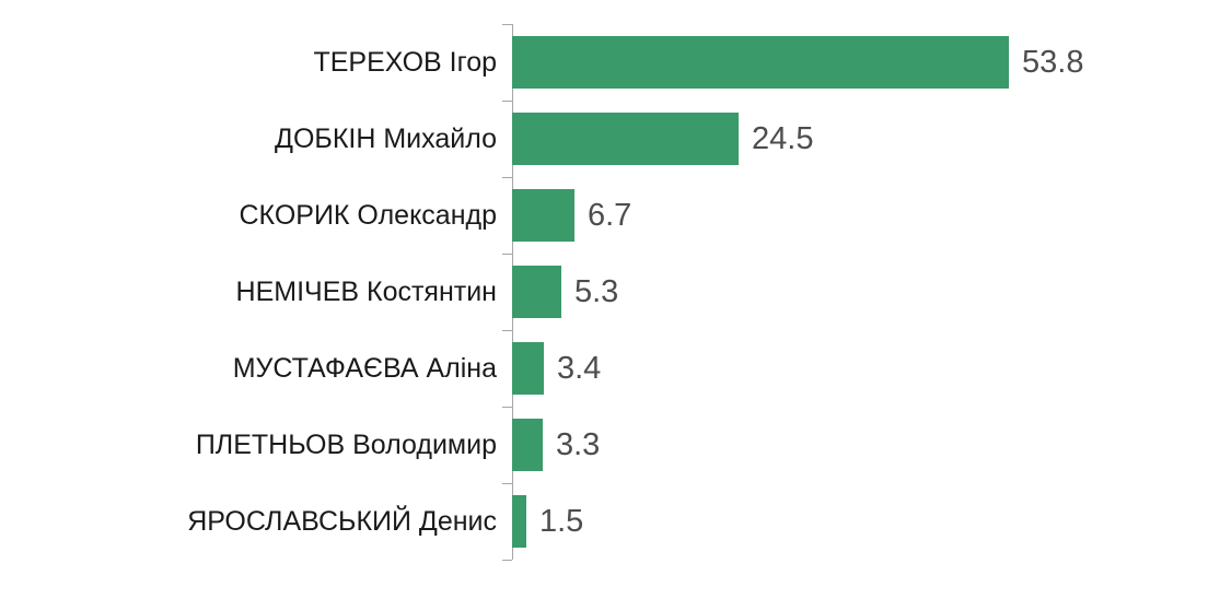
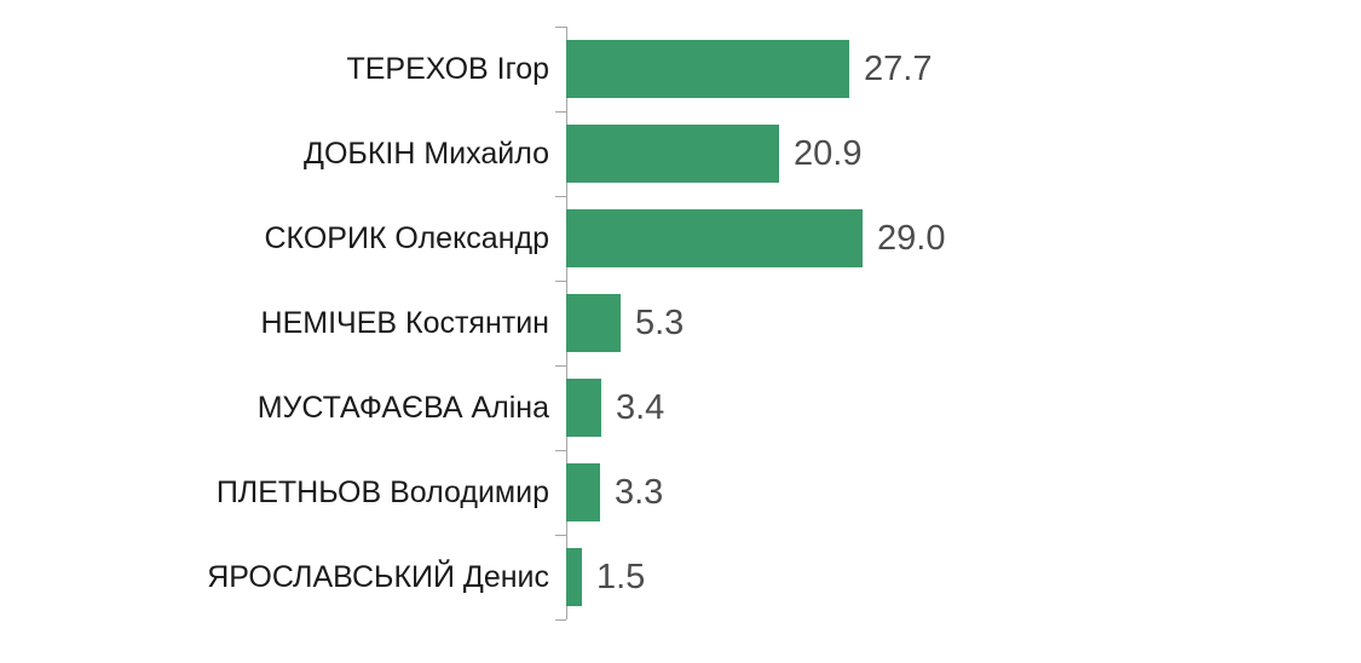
ТЕРЕХОВ Ігор: 53.8 -> 27.7
ДОБКІН Михайло: 24.5 -> 20.9
СКОРИК Олександр: 6.7 -> 29.0
